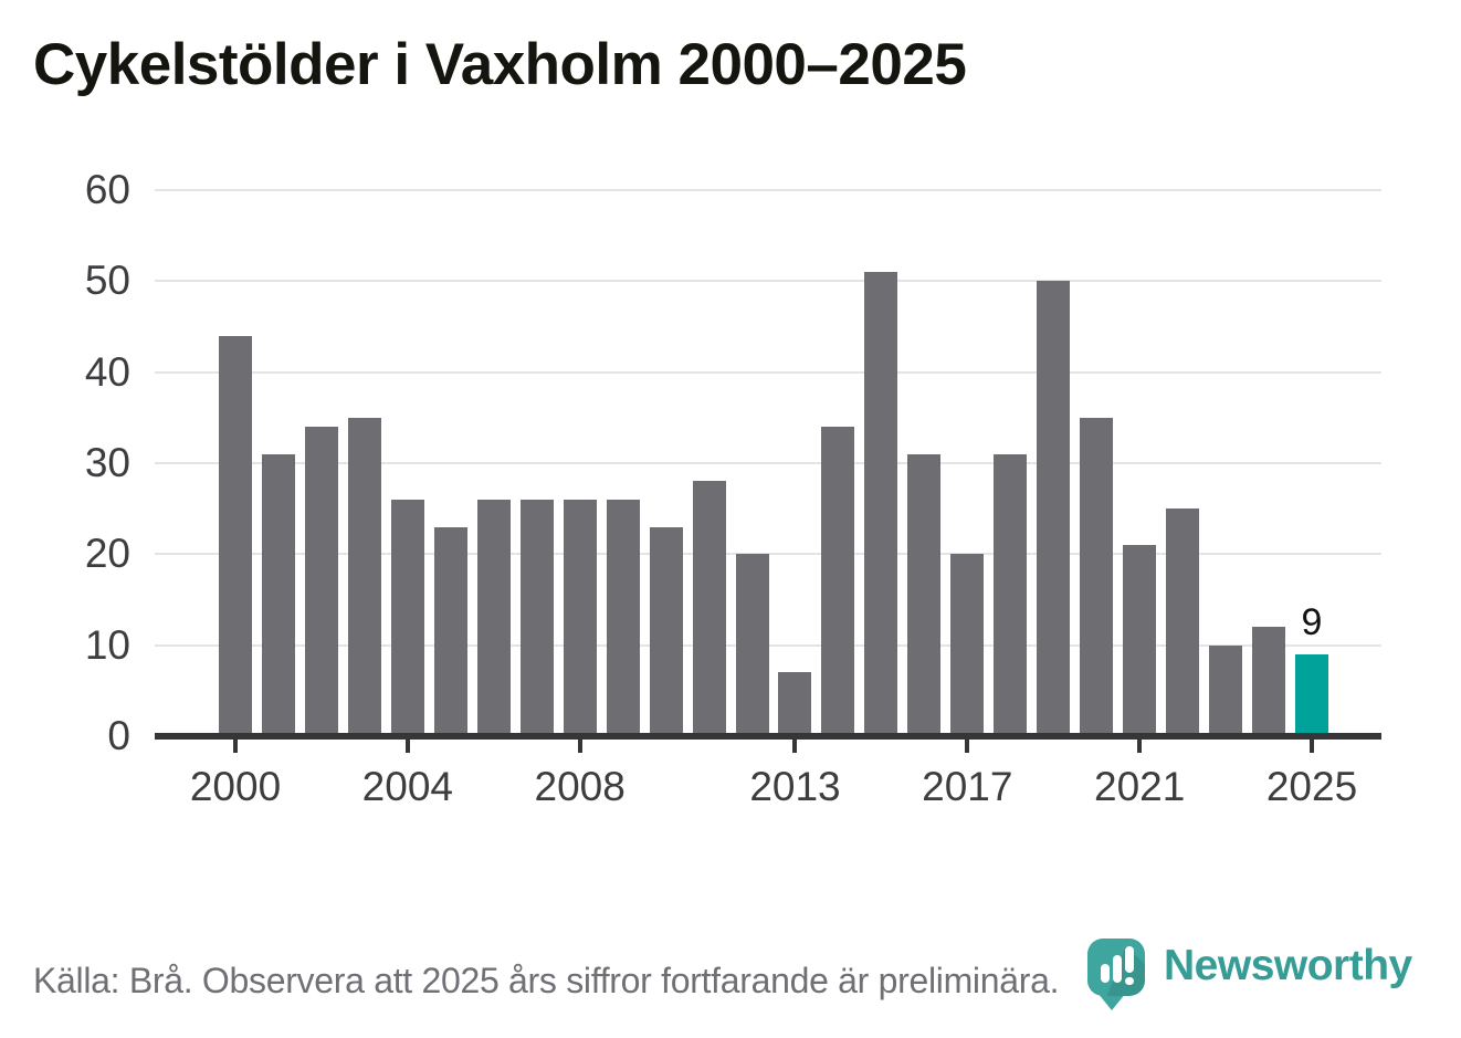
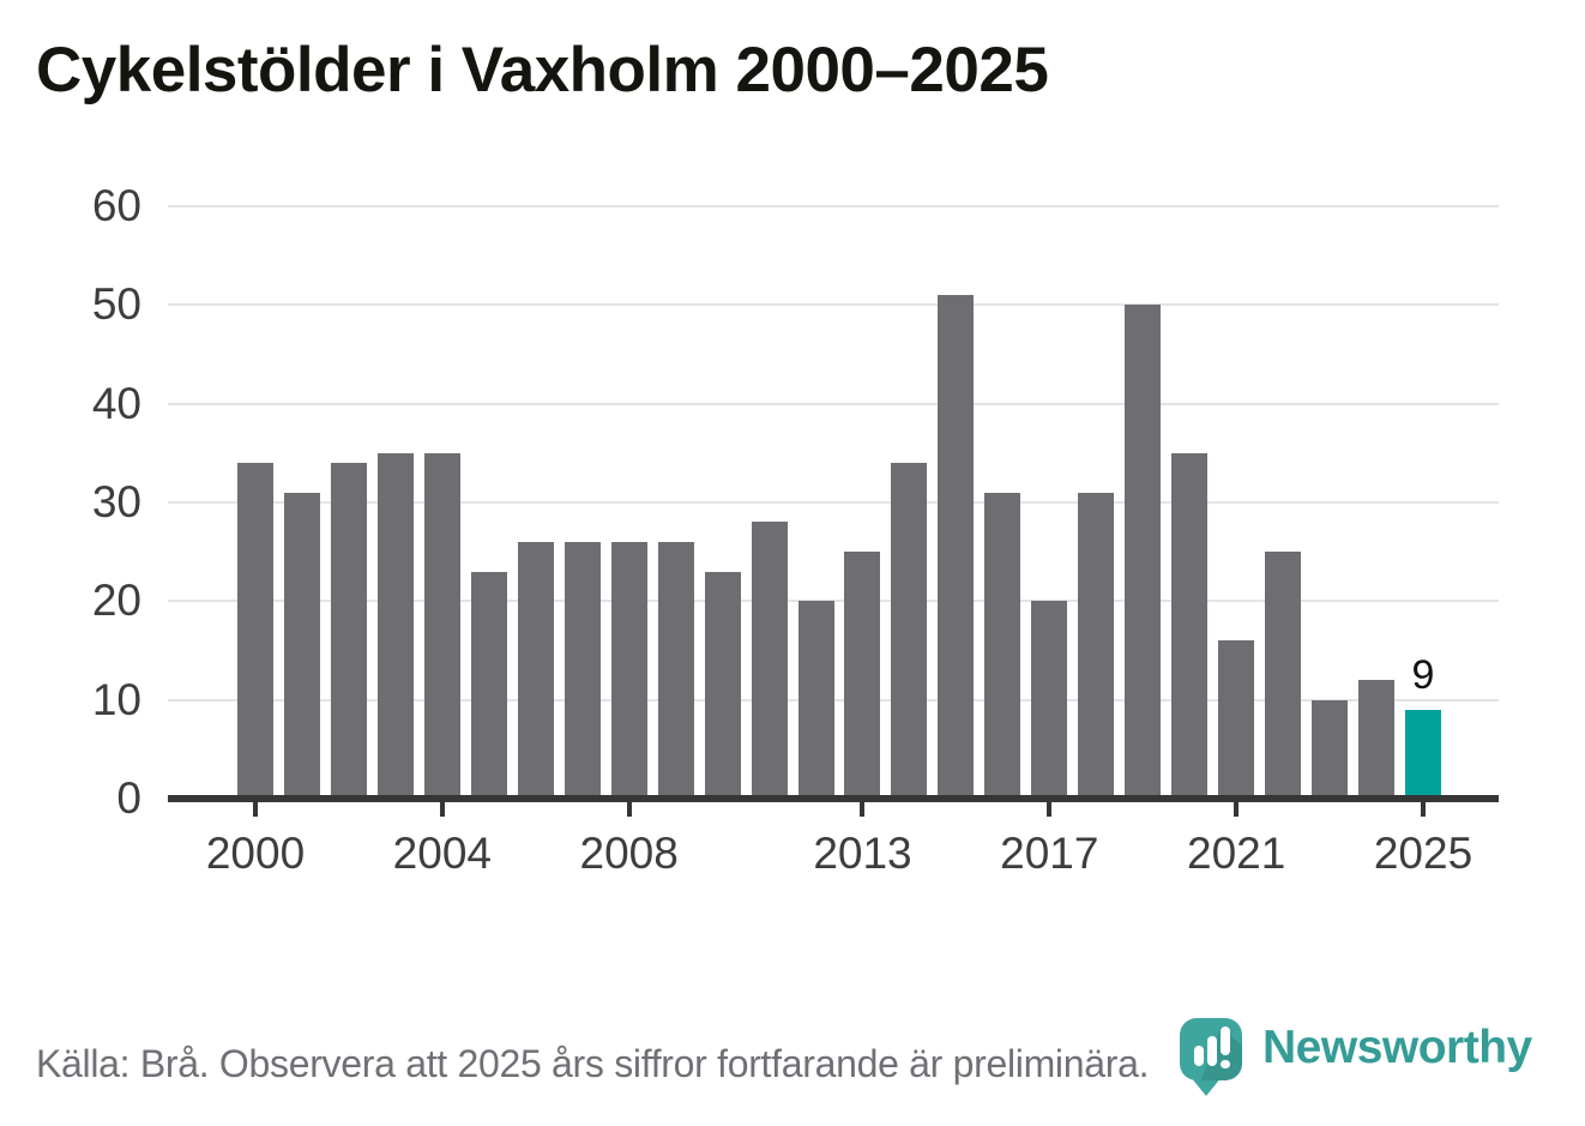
2000: 44 -> 34
2004: 26 -> 35
2013: 7 -> 25
2021: 21 -> 16
